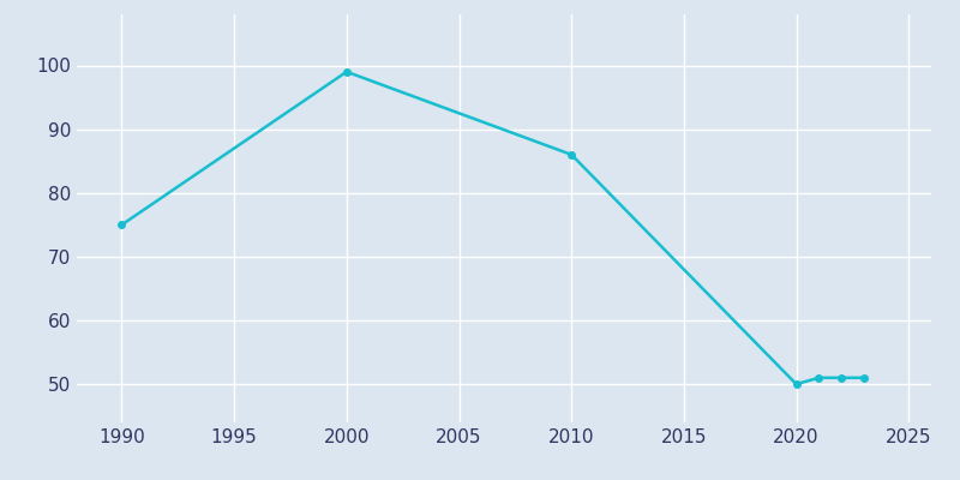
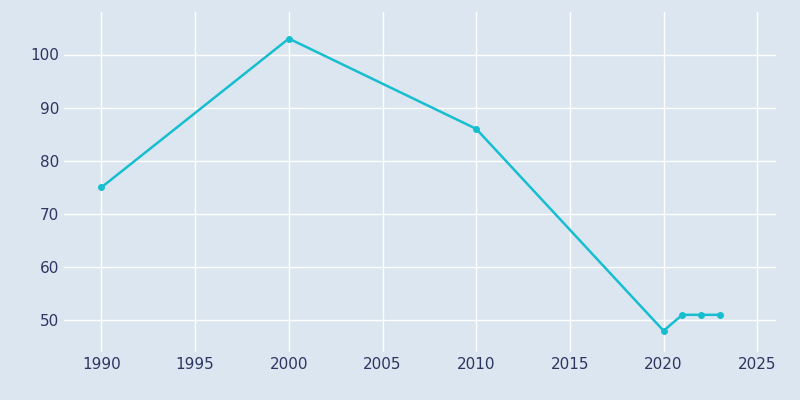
2000: 99 -> 103
2020: 50 -> 48
